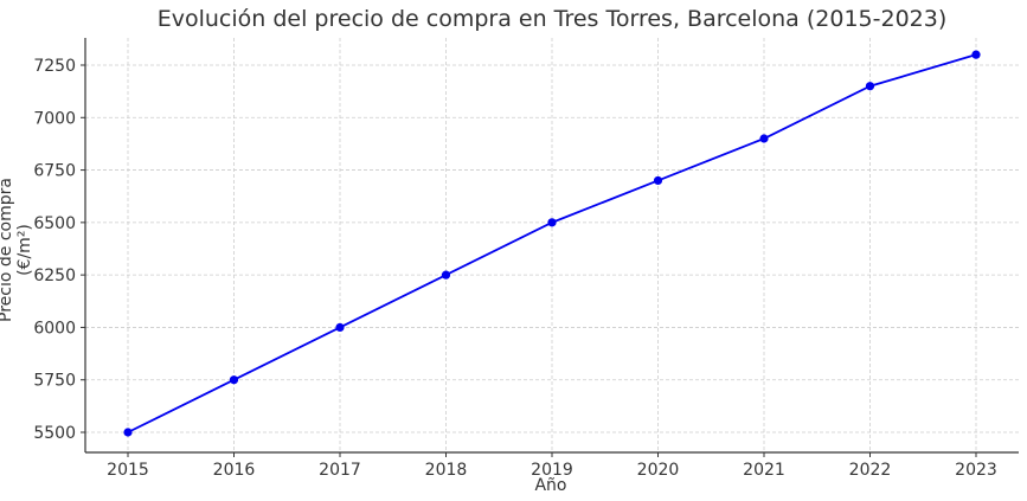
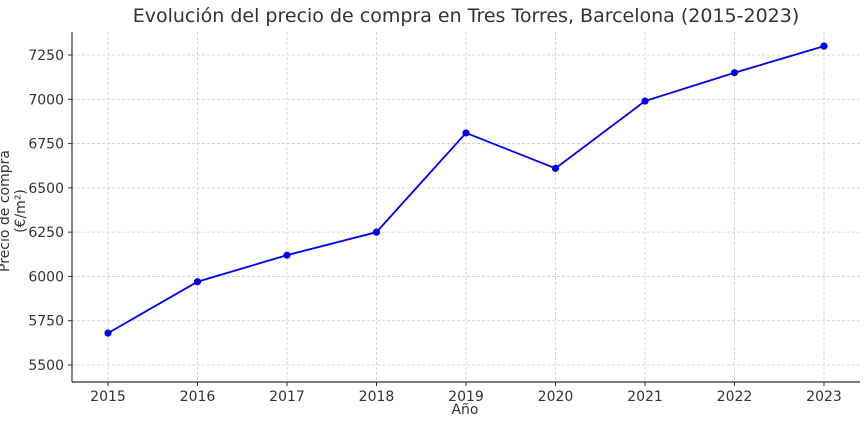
2015: 5500 -> 5680
2016: 5750 -> 5970
2017: 6000 -> 6120
2019: 6500 -> 6810
2020: 6700 -> 6610
2021: 6900 -> 6990
